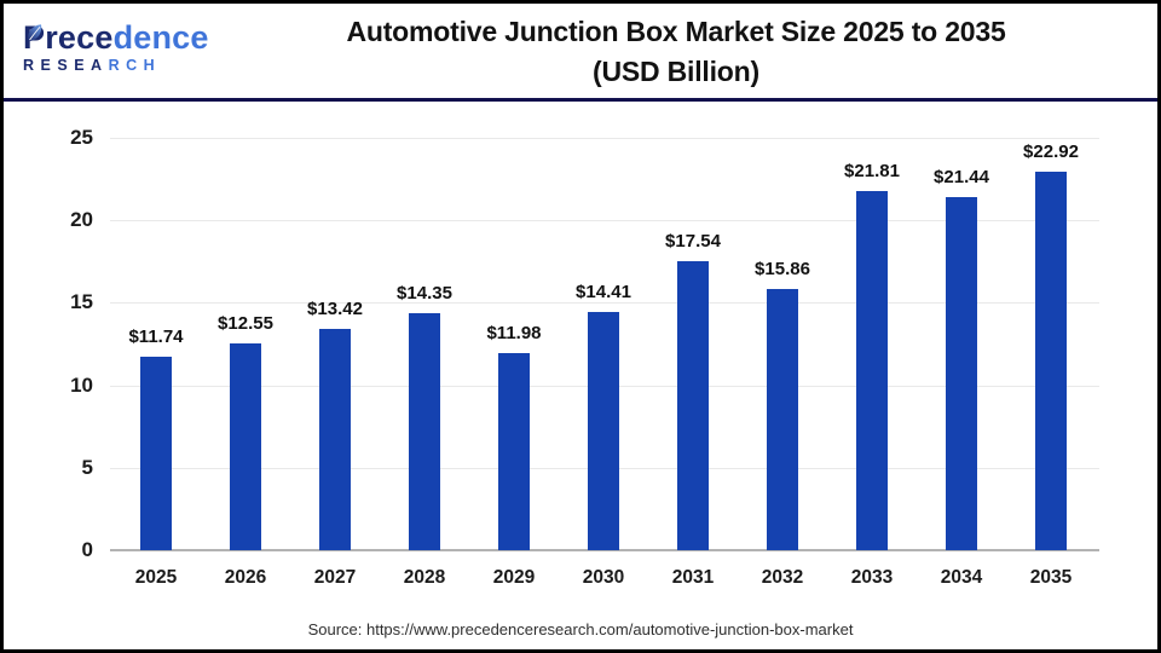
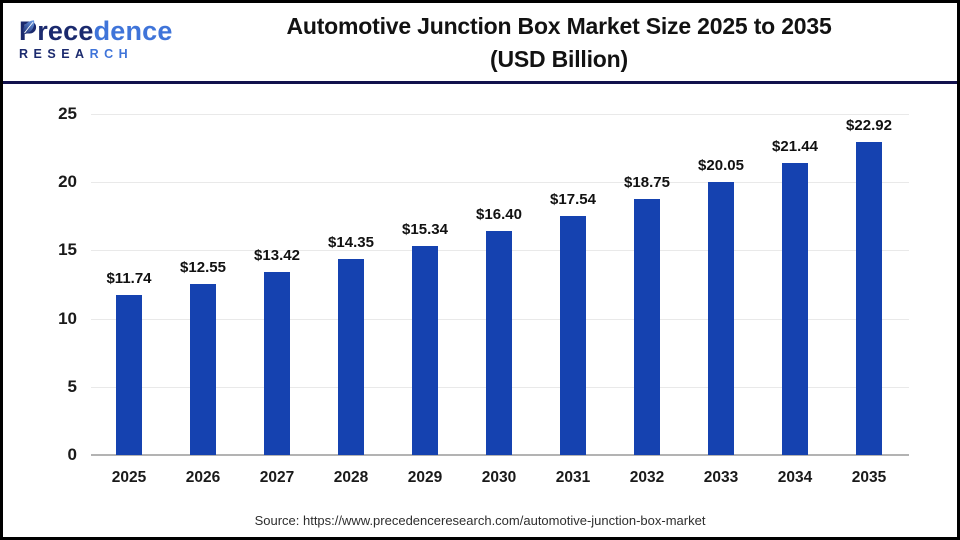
2029: $11.98 -> $15.34
2030: $14.41 -> $16.40
2032: $15.86 -> $18.75
2033: $21.81 -> $20.05
